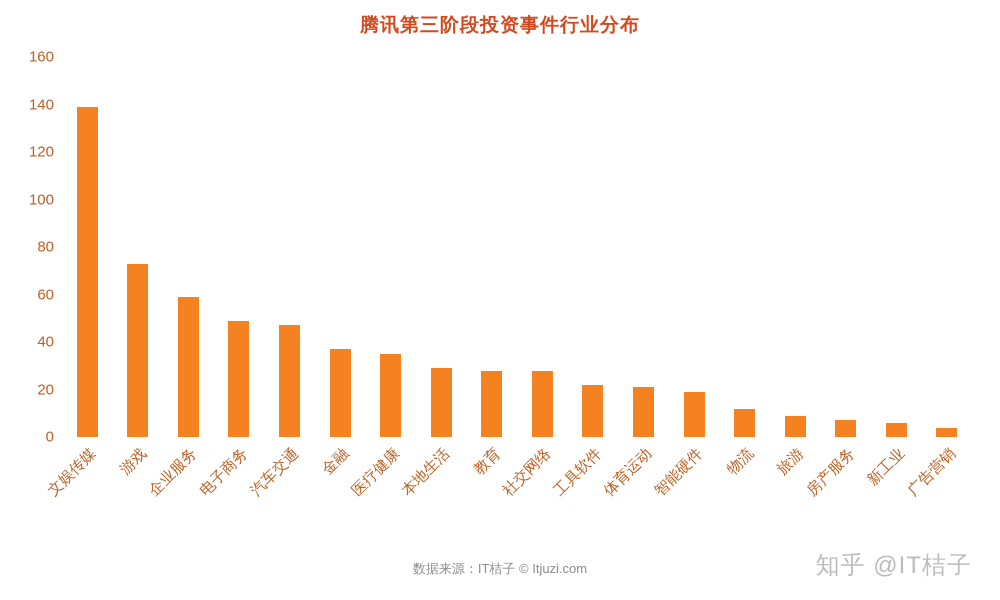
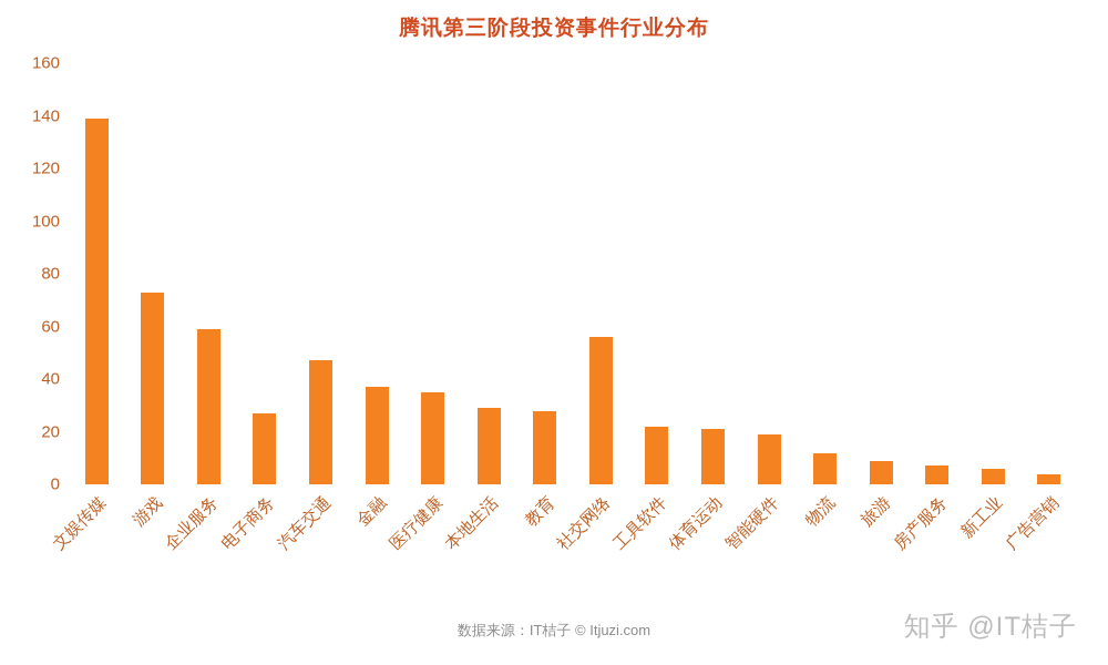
电子商务: 49 -> 27
社交网络: 28 -> 56
